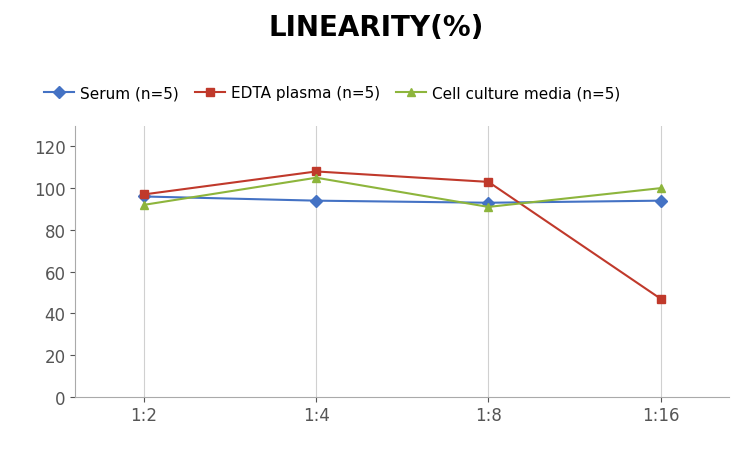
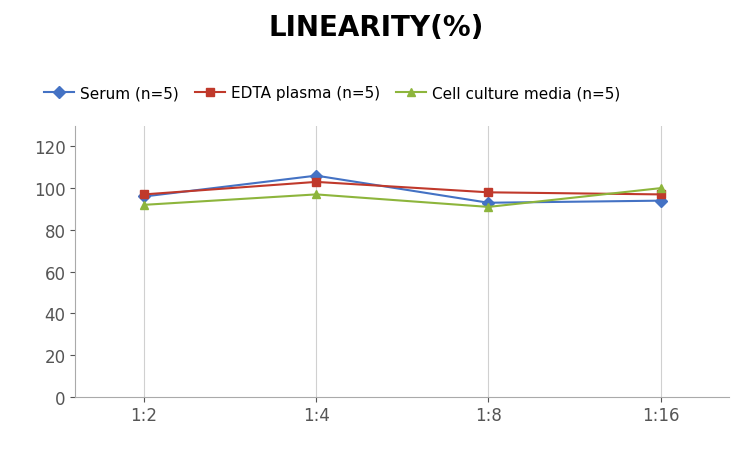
Serum (n=5)/1:4: 94 -> 106
EDTA plasma (n=5)/1:4: 108 -> 103
Cell culture media (n=5)/1:4: 105 -> 97
EDTA plasma (n=5)/1:8: 103 -> 98
EDTA plasma (n=5)/1:16: 47 -> 97
